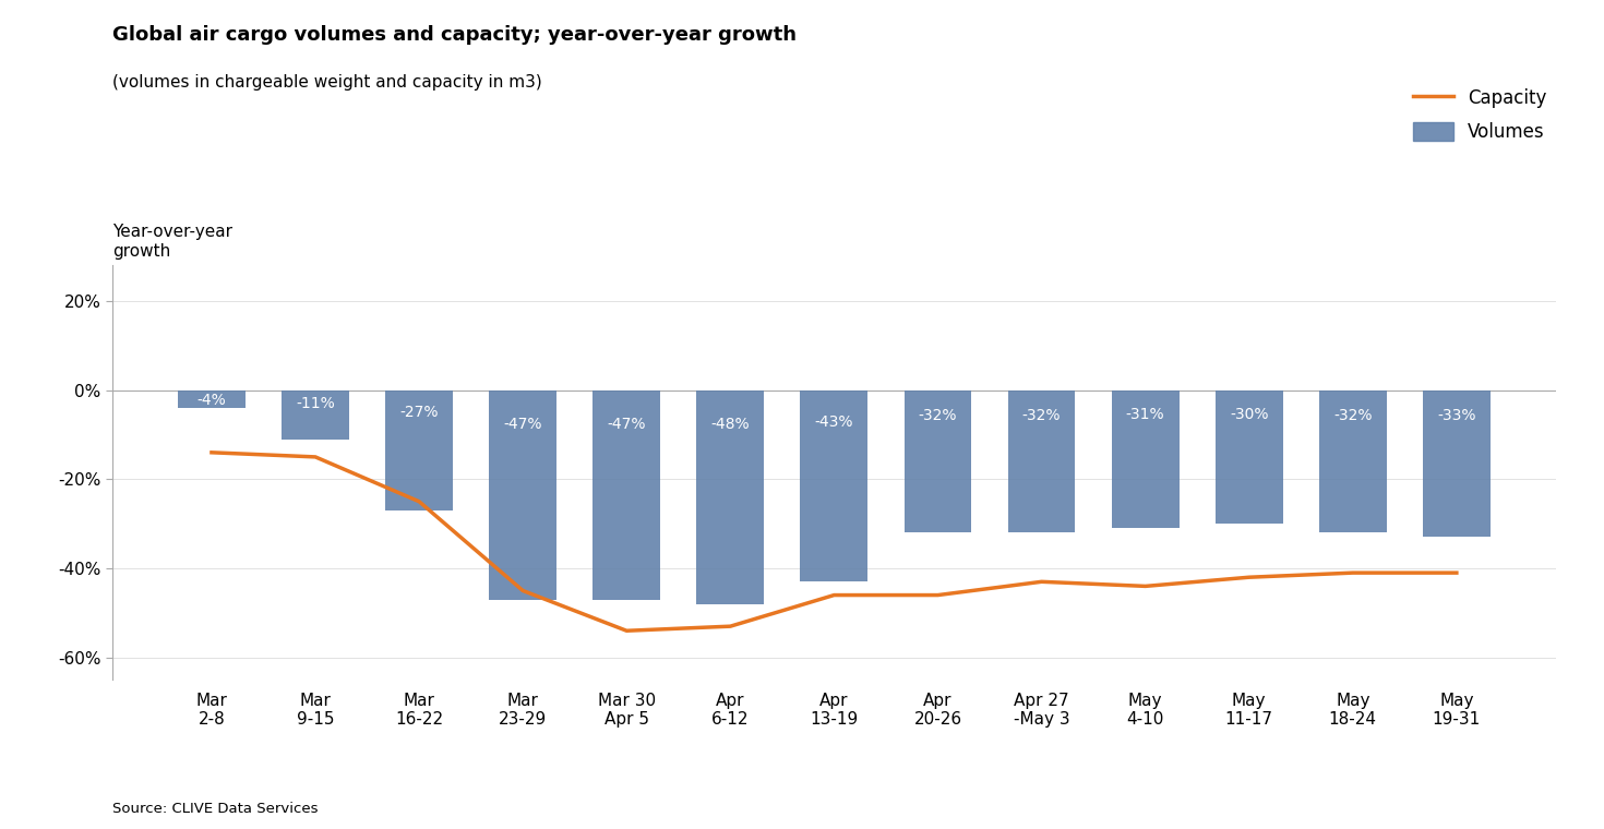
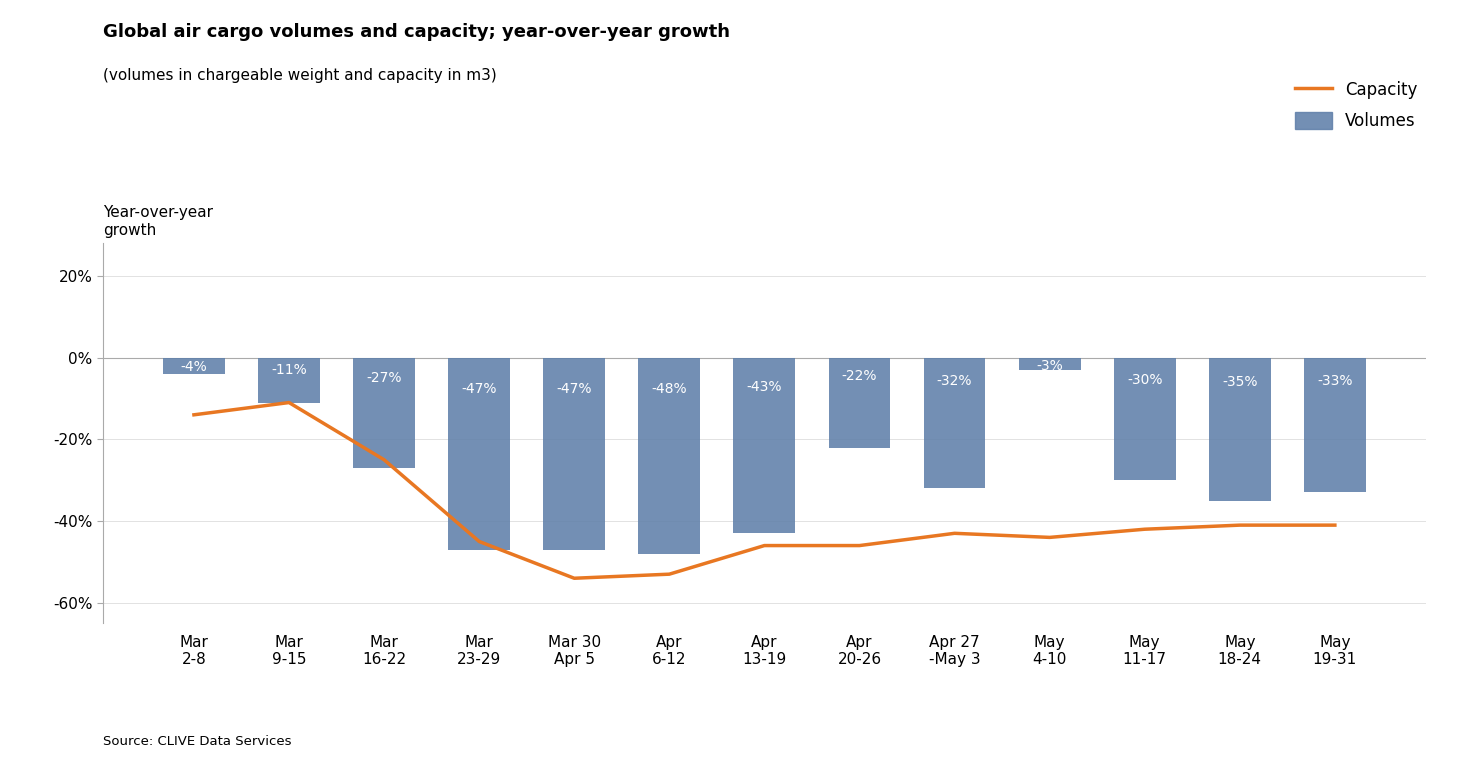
Capacity/Mar 9-15: -15% -> -11%
Volumes/Apr 20-26: -32% -> -22%
Volumes/May 4-10: -31% -> -3%
Volumes/May 18-24: -32% -> -35%
